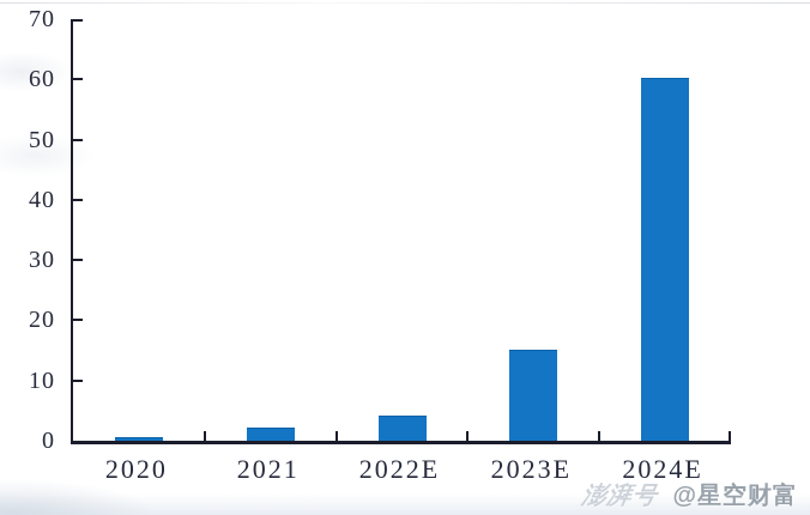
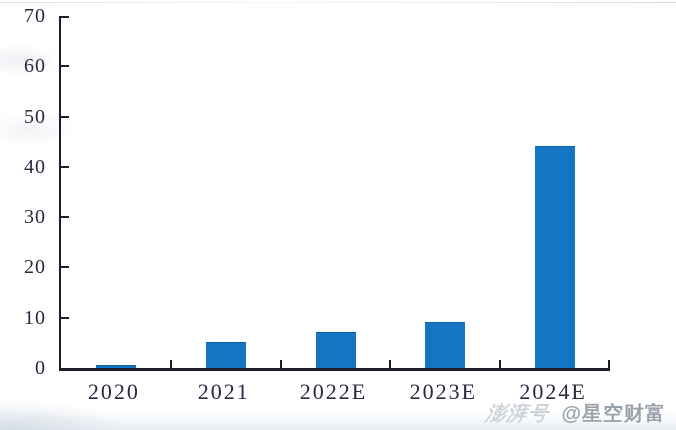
2021: 2 -> 5
2022E: 4 -> 7
2023E: 15 -> 9
2024E: 60 -> 44
